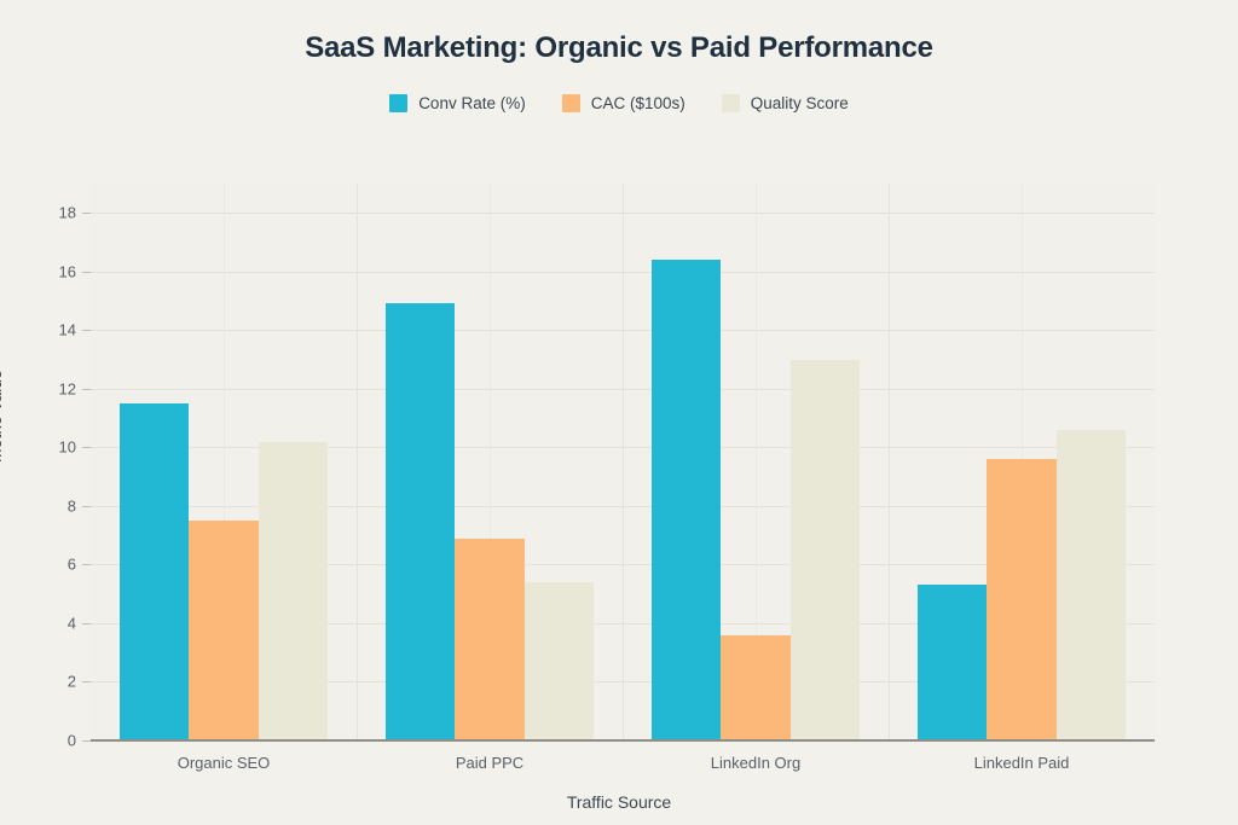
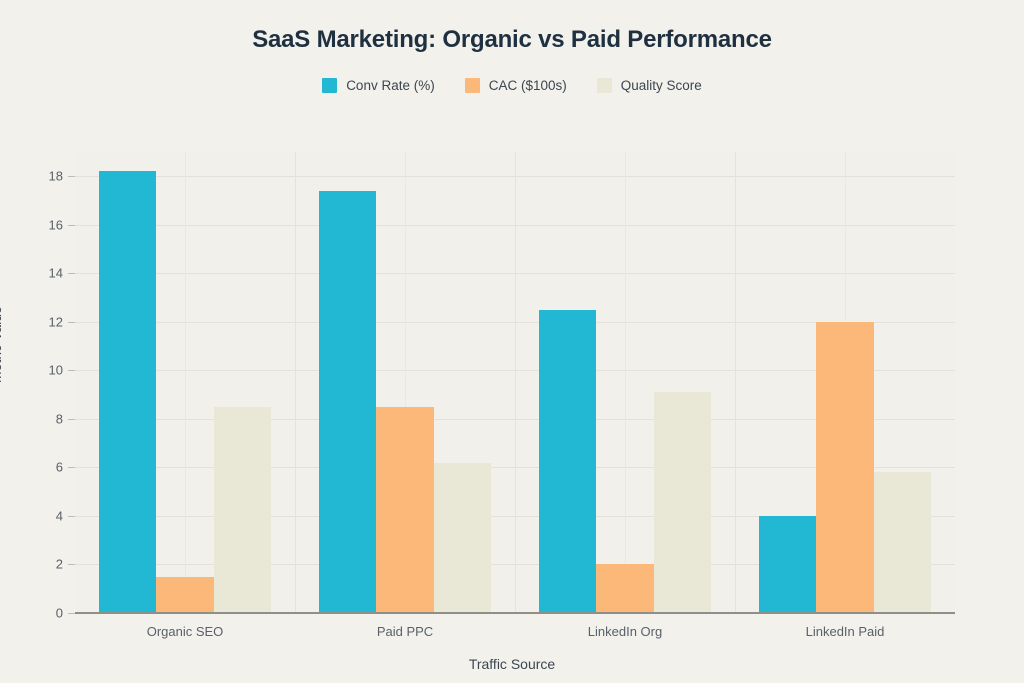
Conv Rate (%)/Organic SEO: 11.5 -> 18.2
CAC ($100s)/Organic SEO: 7.5 -> 1.5
Quality Score/Organic SEO: 10.2 -> 8.5
Conv Rate (%)/Paid PPC: 14.9 -> 17.4
CAC ($100s)/Paid PPC: 6.9 -> 8.5
Quality Score/Paid PPC: 5.4 -> 6.2
Conv Rate (%)/LinkedIn Org: 16.4 -> 12.5
CAC ($100s)/LinkedIn Org: 3.6 -> 2.0
Quality Score/LinkedIn Org: 13.0 -> 9.1
Conv Rate (%)/LinkedIn Paid: 5.3 -> 4.0
CAC ($100s)/LinkedIn Paid: 9.6 -> 12.0
Quality Score/LinkedIn Paid: 10.6 -> 5.8
